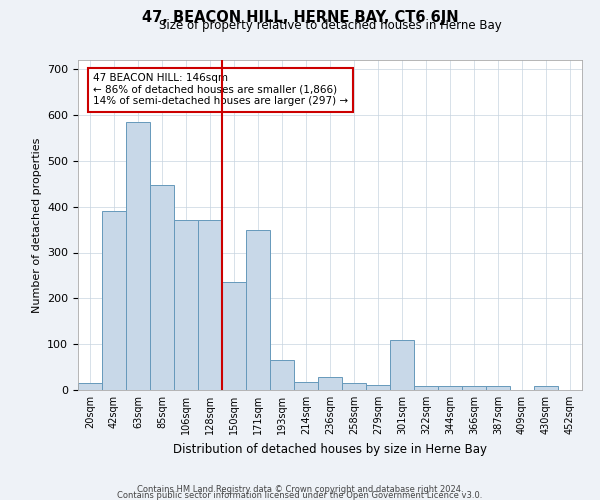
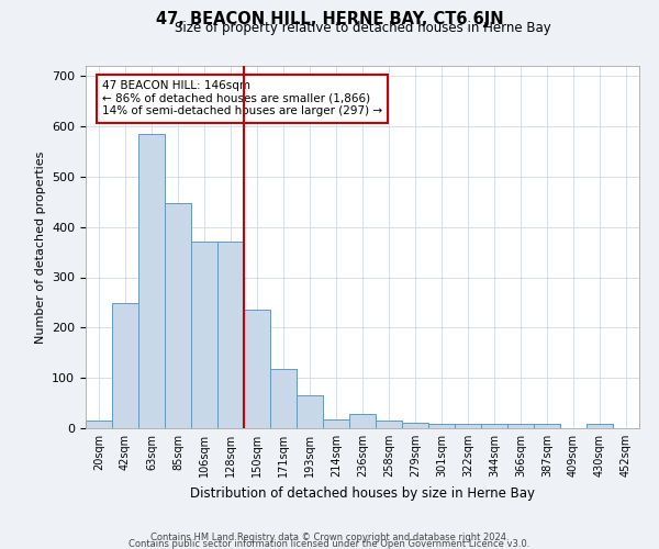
42sqm: 390 -> 248
171sqm: 350 -> 118
301sqm: 110 -> 8
